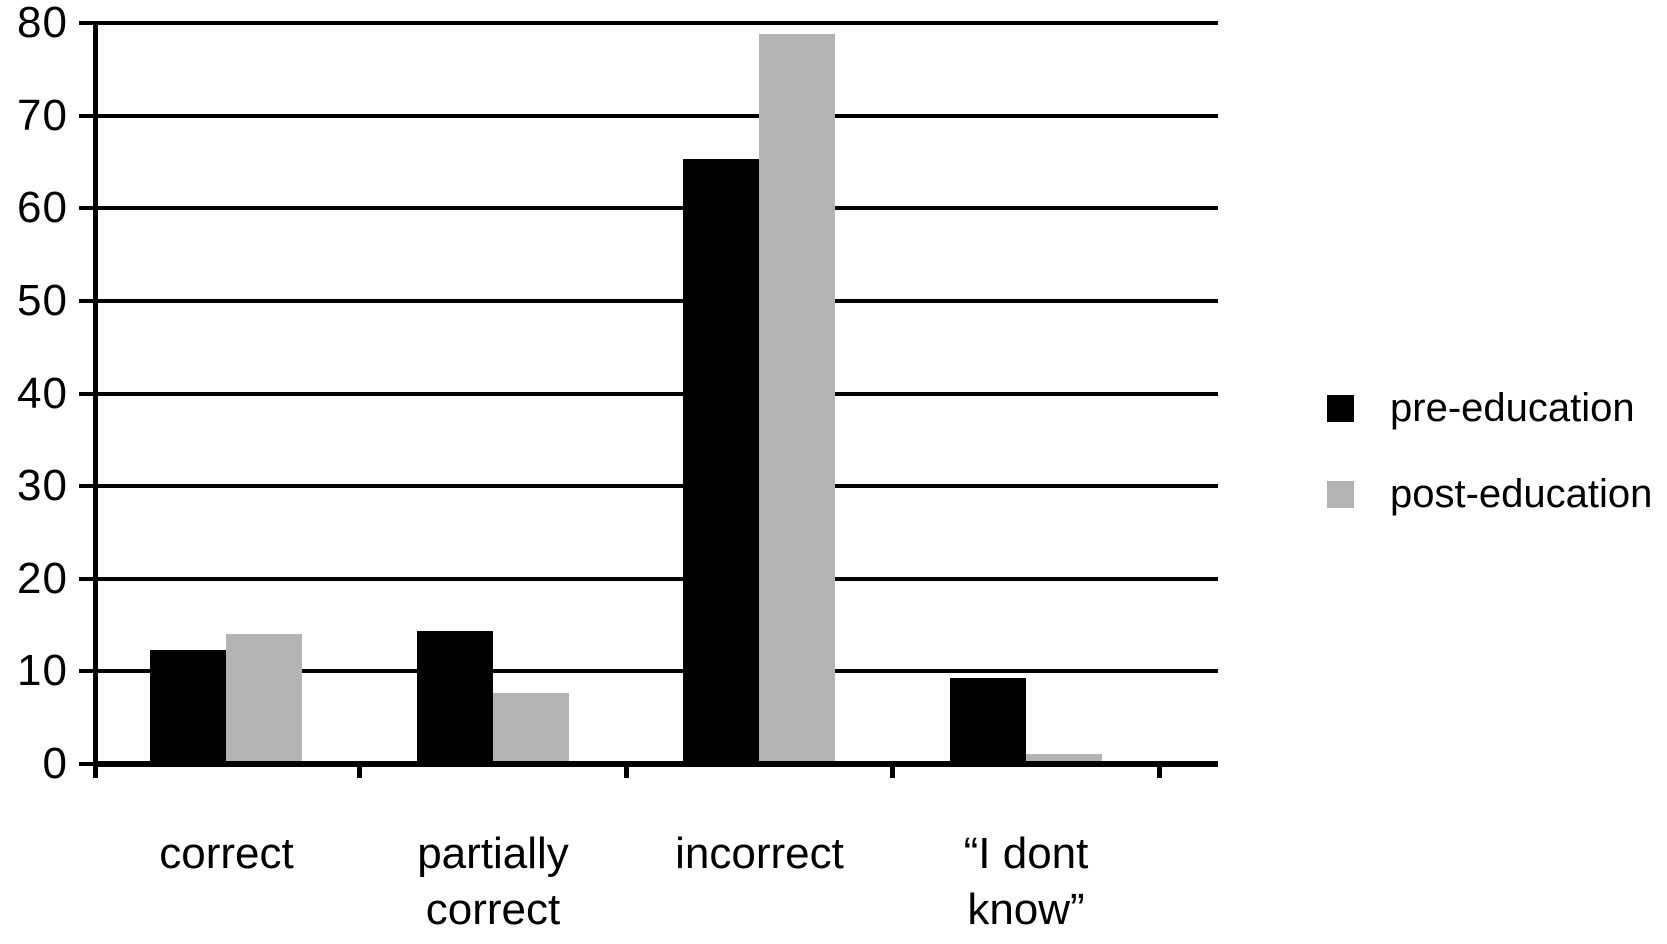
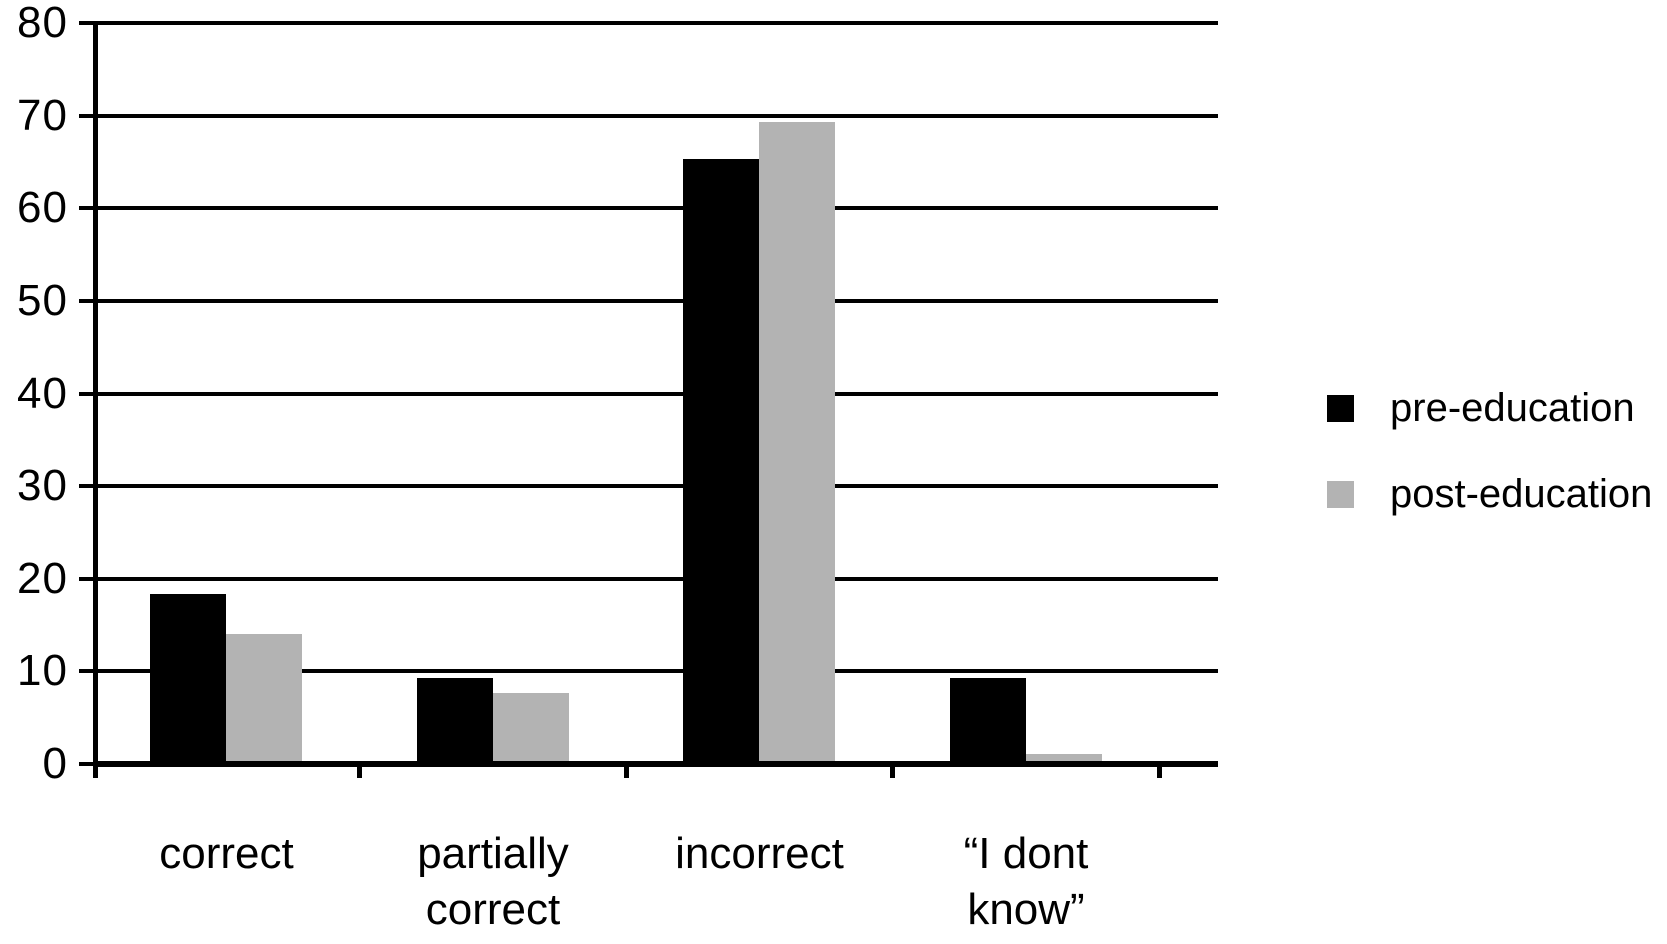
pre-education/correct: 12 -> 18
pre-education/partially correct: 14 -> 9
post-education/incorrect: 78 -> 69
